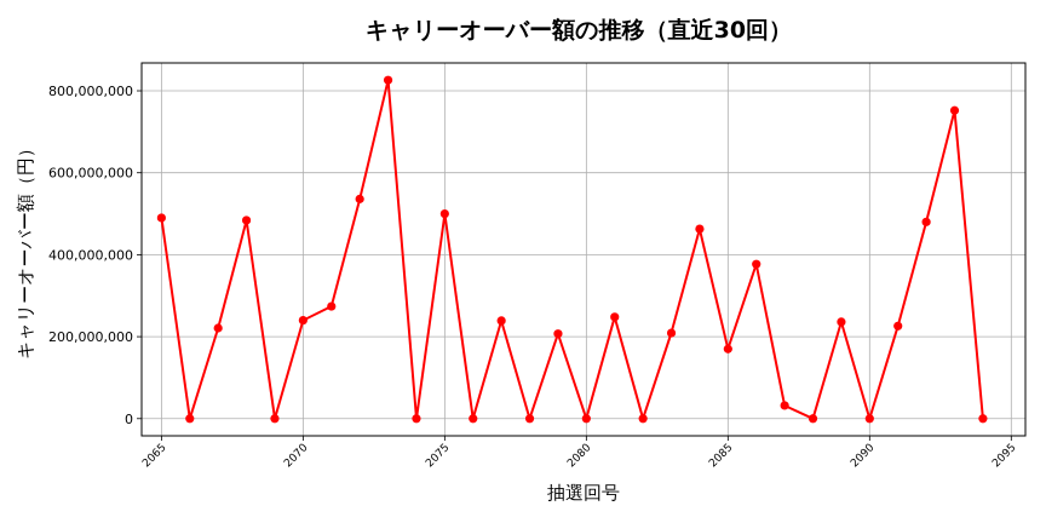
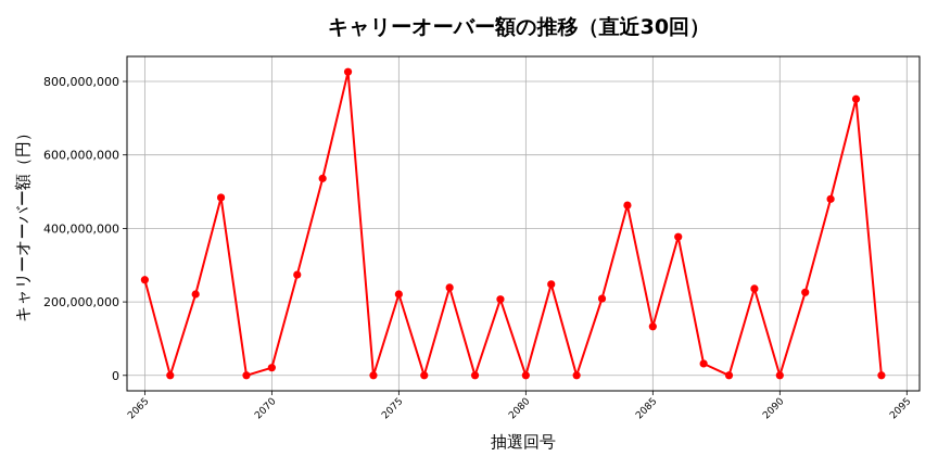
2065: 490000000 -> 260000000
2070: 240000000 -> 20000000
2075: 500000000 -> 220000000
2085: 170000000 -> 130000000
